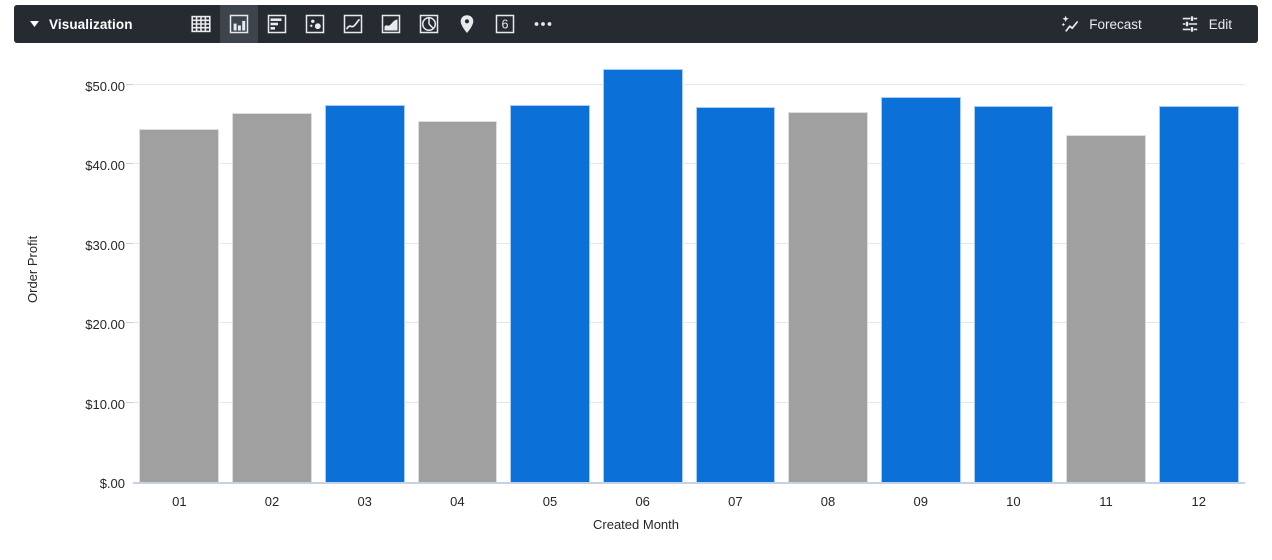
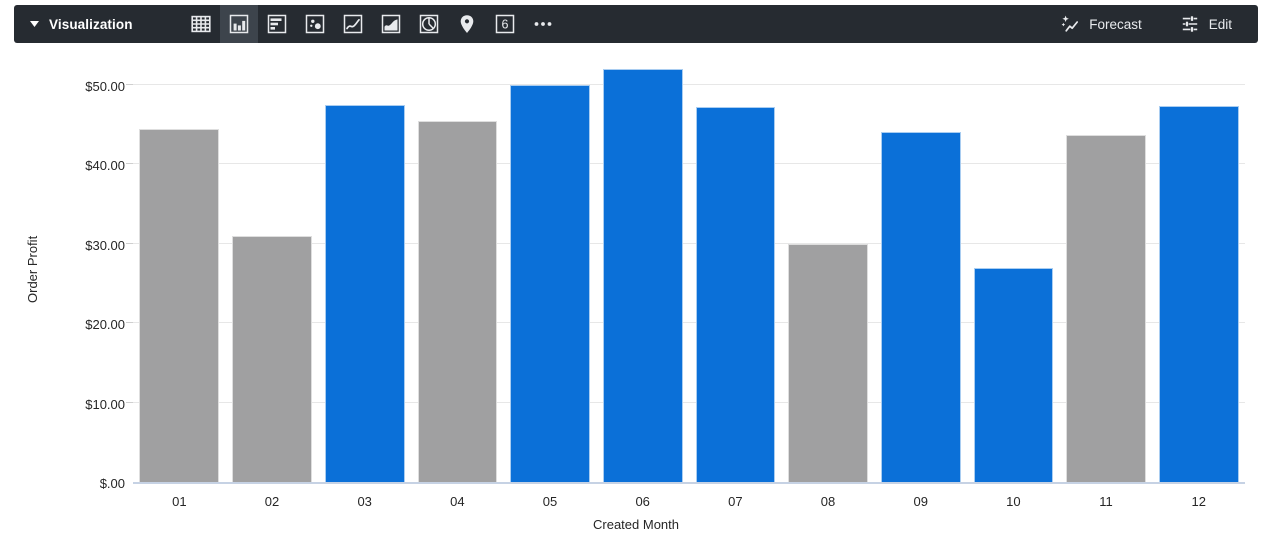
02: $46 -> $31
05: $48 -> $50
08: $47 -> $30
09: $48 -> $44
10: $47 -> $27
